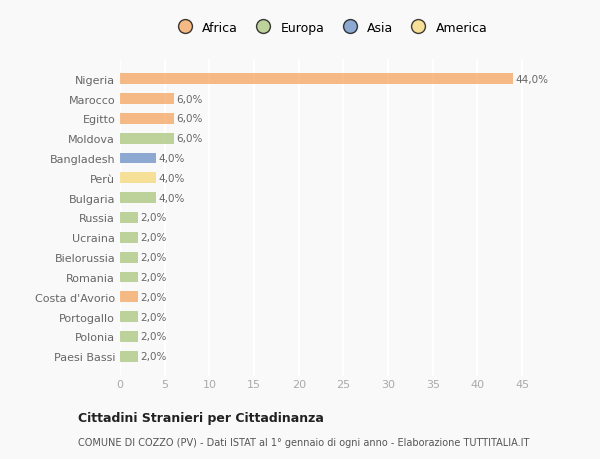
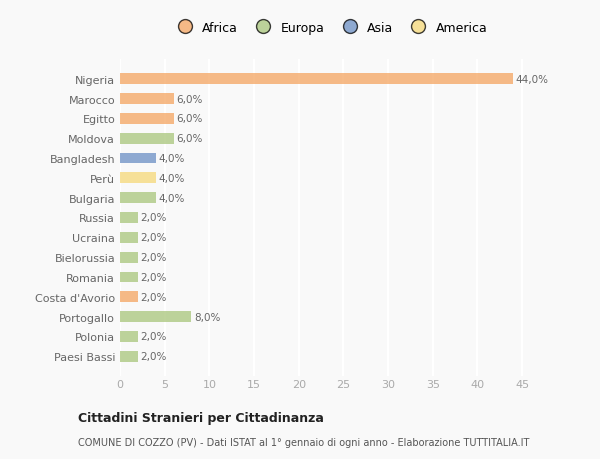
Portogallo: 2,0% -> 8,0%
